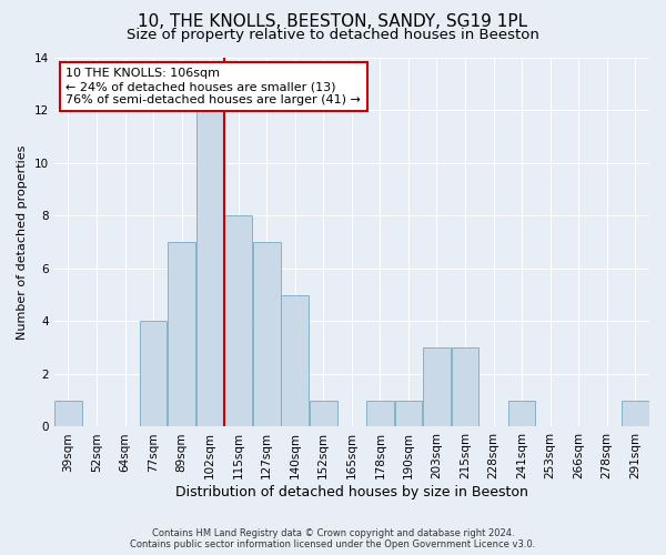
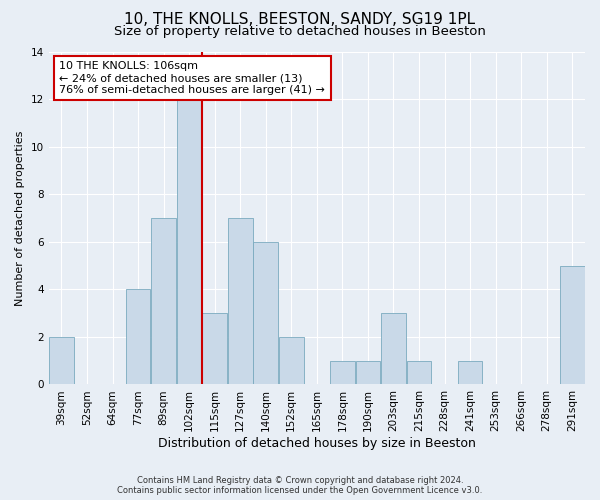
39sqm: 1 -> 2
115sqm: 8 -> 3
140sqm: 5 -> 6
152sqm: 1 -> 2
215sqm: 3 -> 1
291sqm: 1 -> 5
